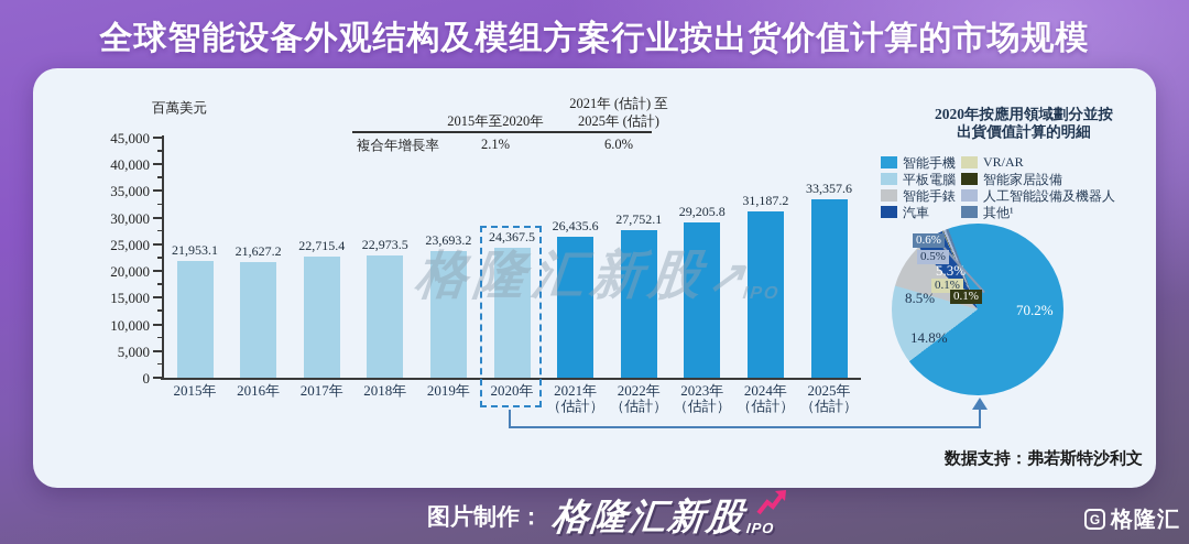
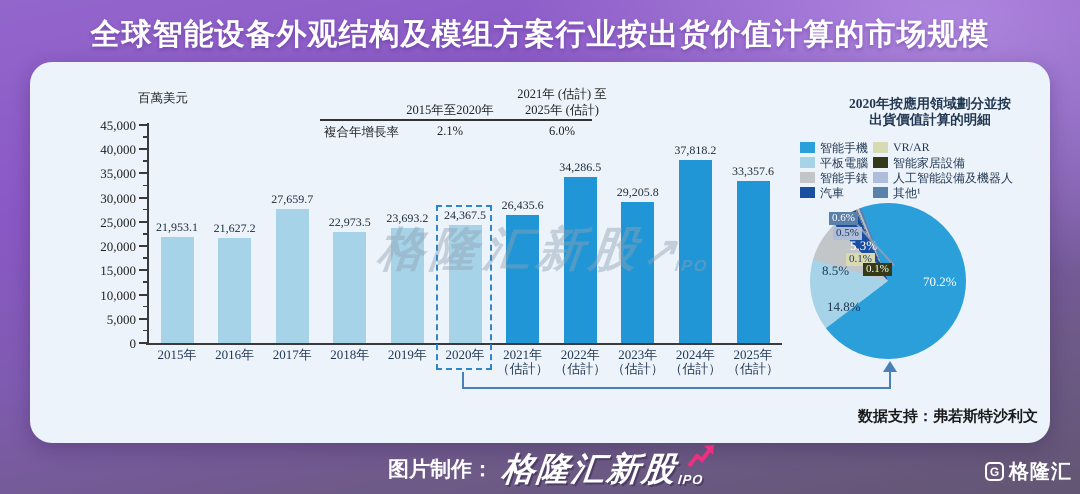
全球智能设备外观结构及模组方案行业按出货价值计算的市场规模/2017年: 22,715.4 -> 27,659.7
全球智能设备外观结构及模组方案行业按出货价值计算的市场规模/2022年: 27,752.1 -> 34,286.5
全球智能设备外观结构及模组方案行业按出货价值计算的市场规模/2024年: 31,187.2 -> 37,818.2
